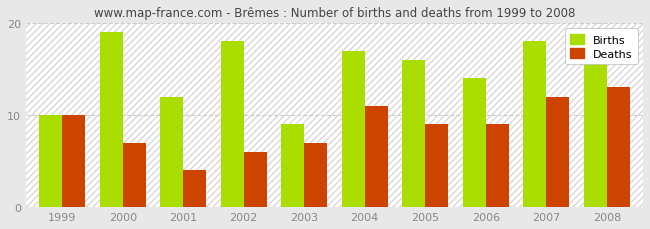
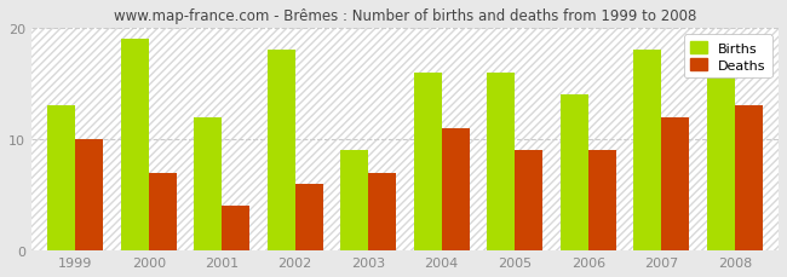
Births/1999: 10 -> 13
Births/2004: 17 -> 16
